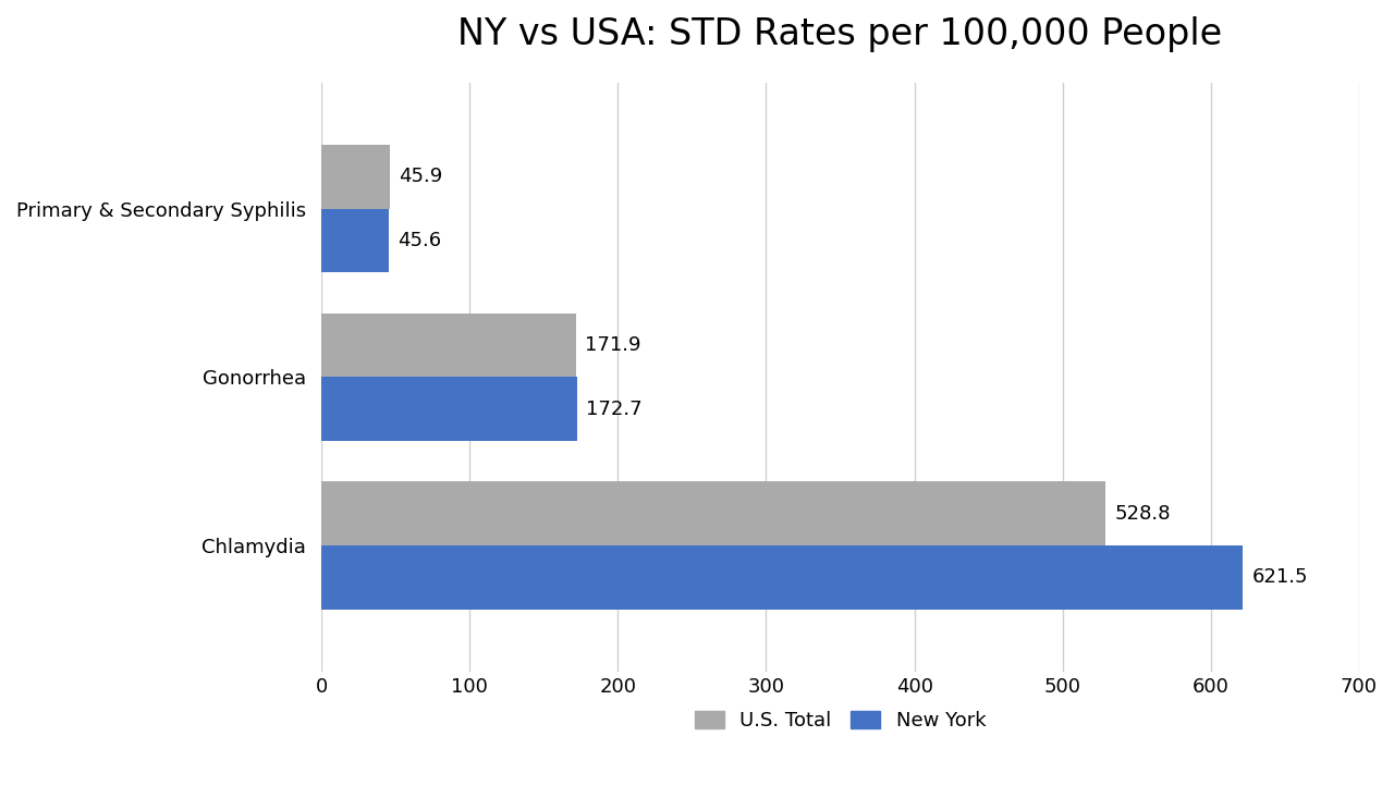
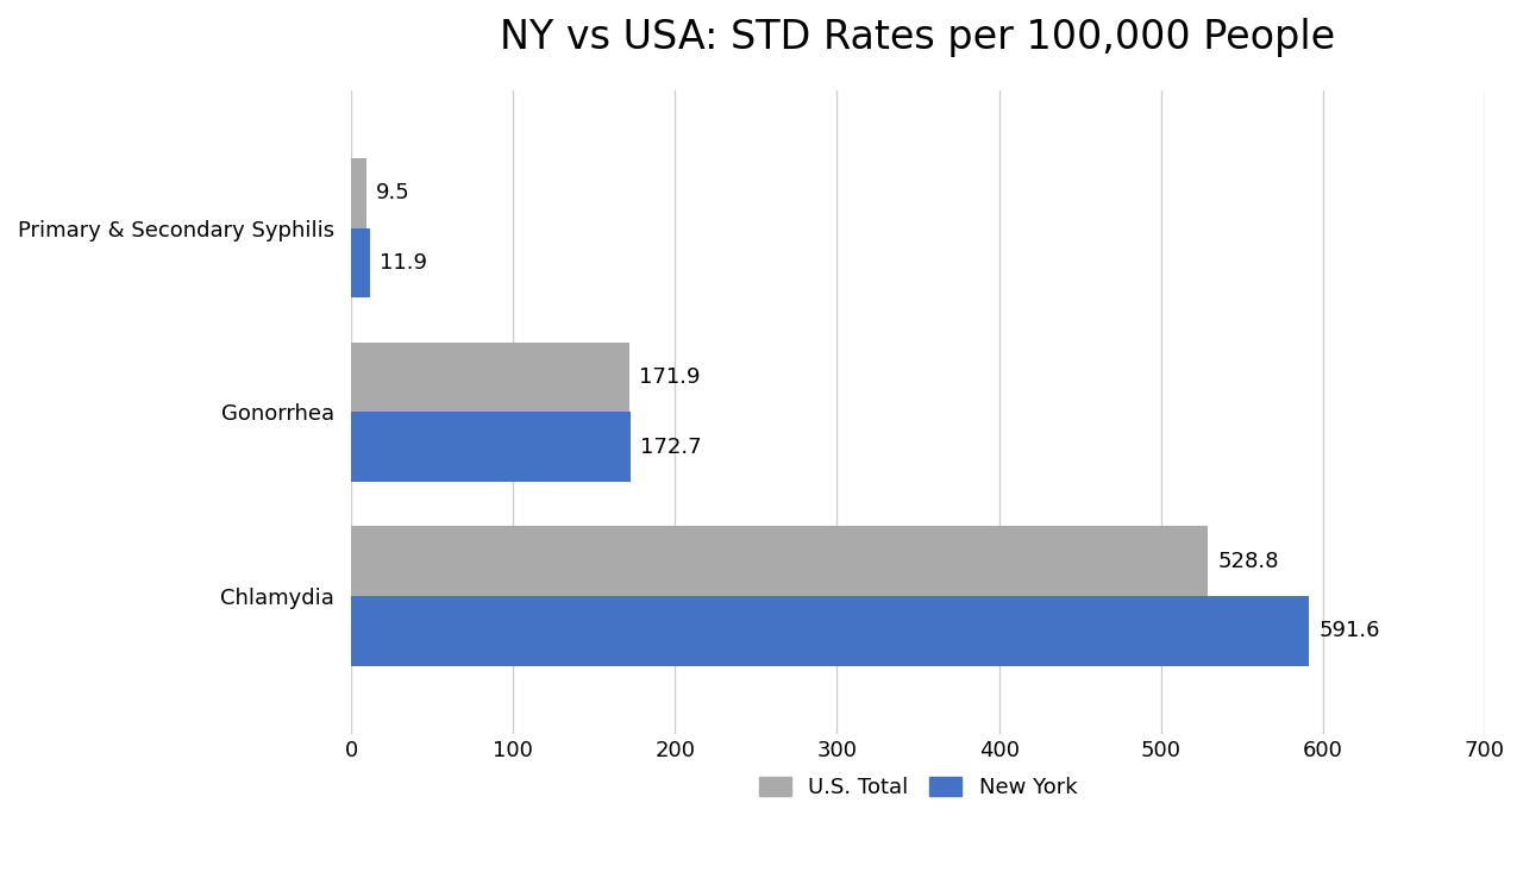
U.S. Total/Primary & Secondary Syphilis: 45.9 -> 9.5
New York/Primary & Secondary Syphilis: 45.6 -> 11.9
New York/Chlamydia: 621.5 -> 591.6
